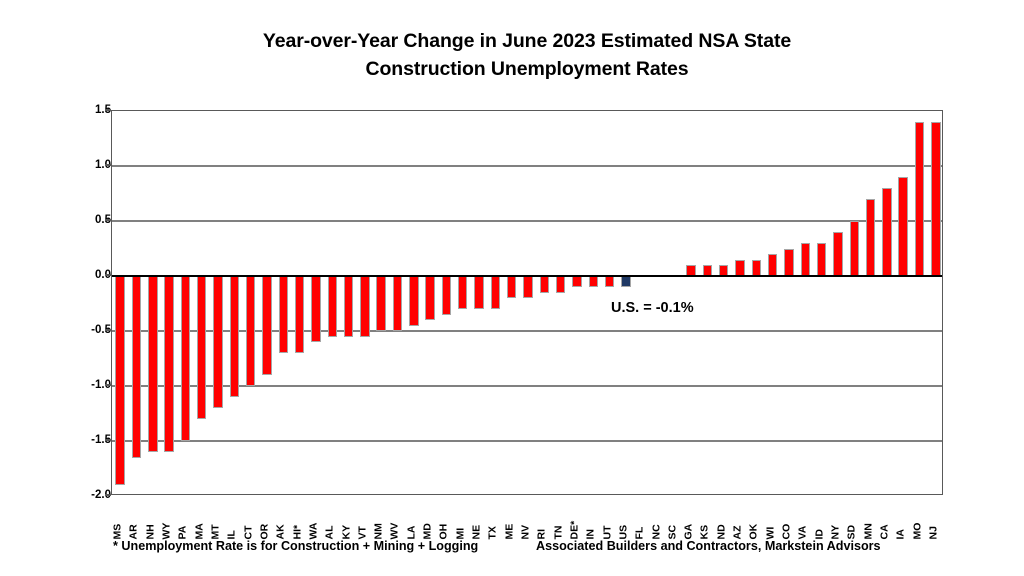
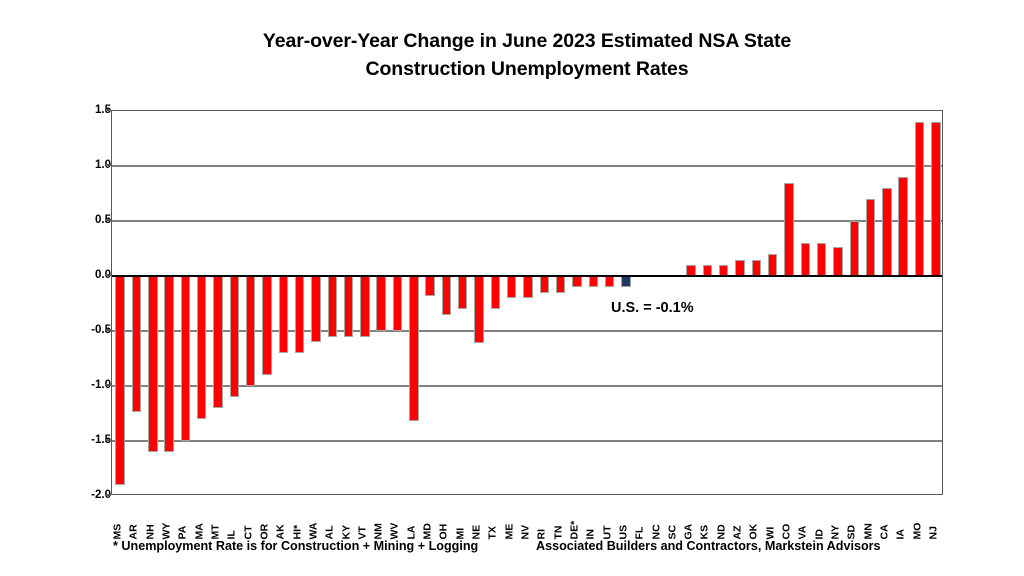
AR: -1.65 -> -1.24
LA: -0.45 -> -1.32
MD: -0.40 -> -0.18
NE: -0.30 -> -0.61
CO: 0.25 -> 0.85
NY: 0.40 -> 0.26
